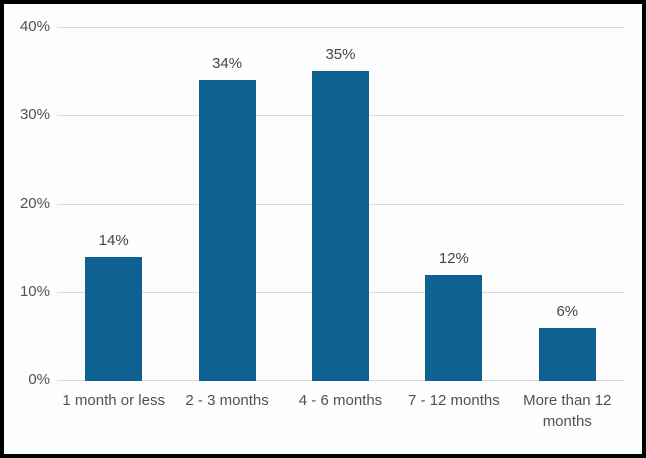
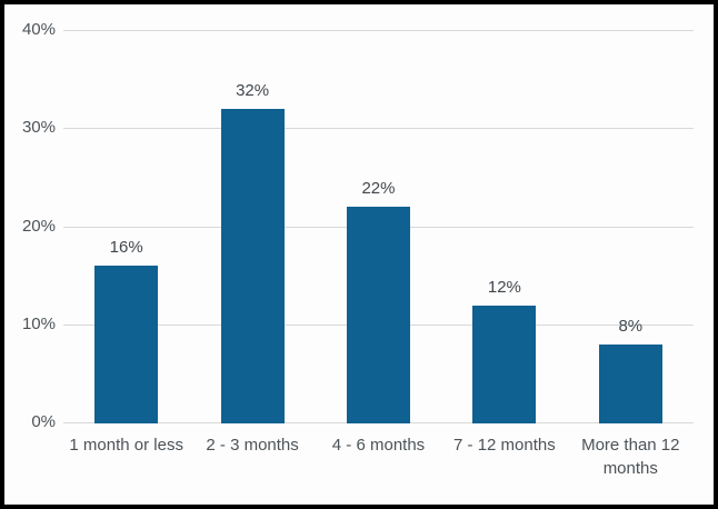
1 month or less: 14% -> 16%
2 - 3 months: 34% -> 32%
4 - 6 months: 35% -> 22%
More than 12 months: 6% -> 8%
